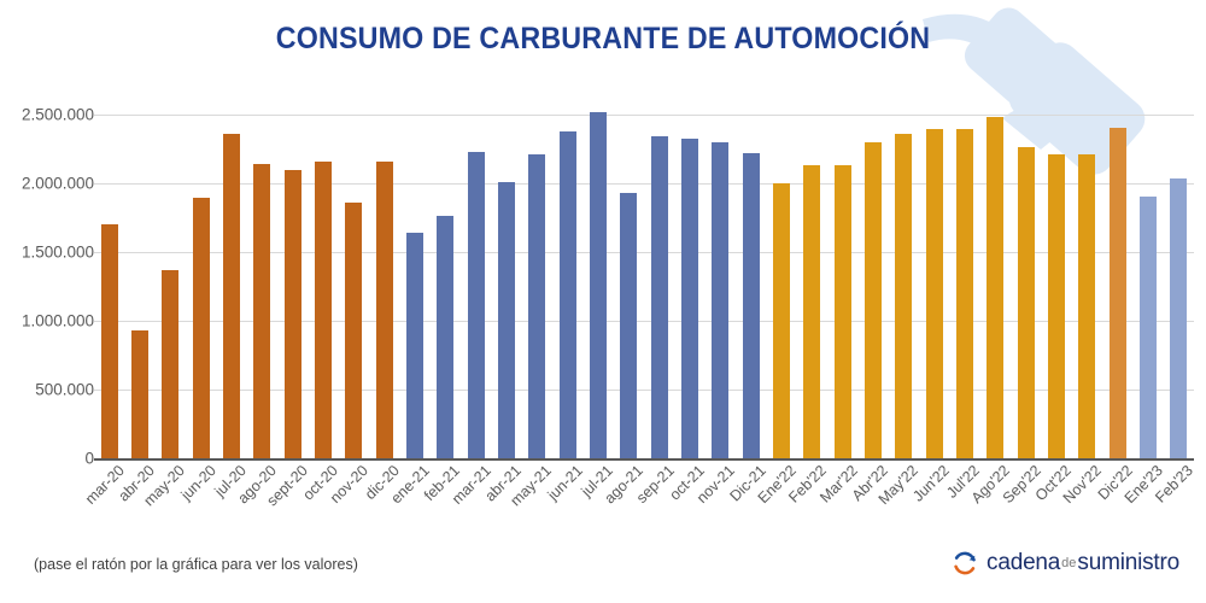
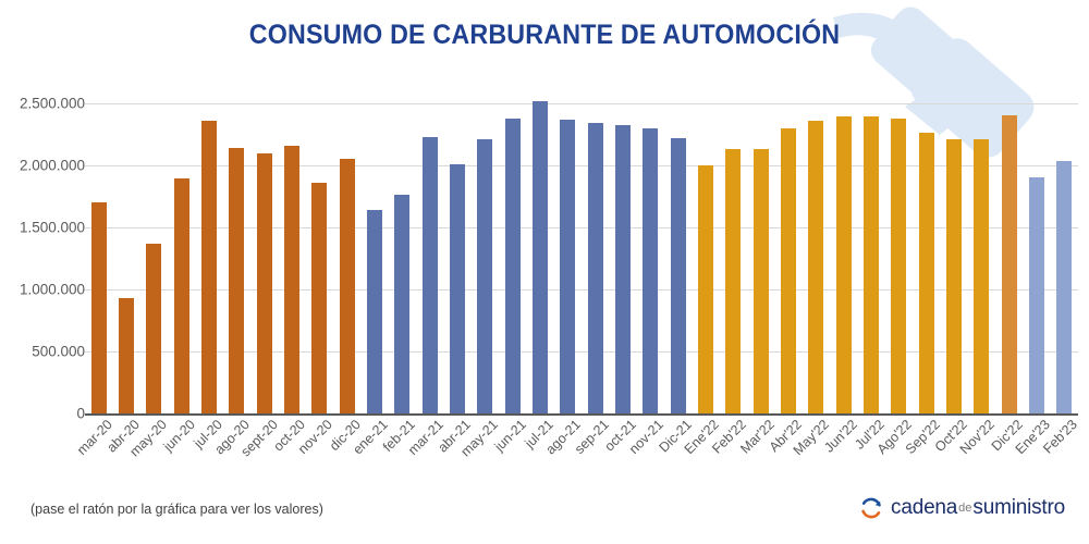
dic-20: 2160000 -> 2060000
ago-21: 1930000 -> 2370000
Ago'22: 2480000 -> 2380000
